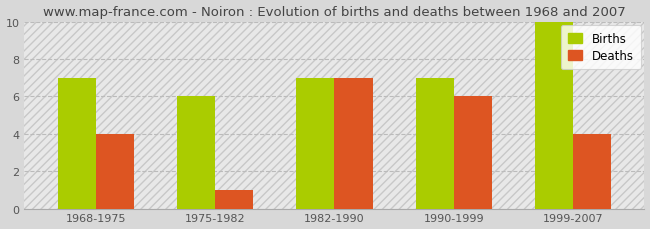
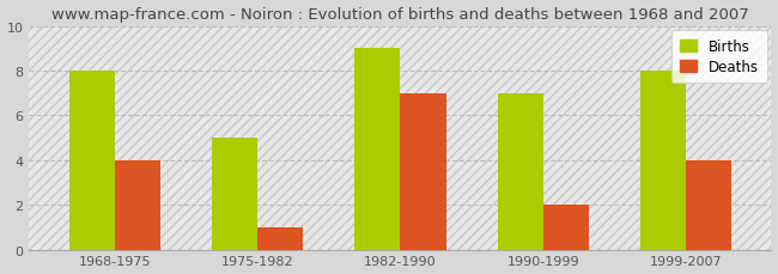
Births/1968-1975: 7 -> 8
Births/1975-1982: 6 -> 5
Births/1982-1990: 7 -> 9
Deaths/1990-1999: 6 -> 2
Births/1999-2007: 10 -> 8
